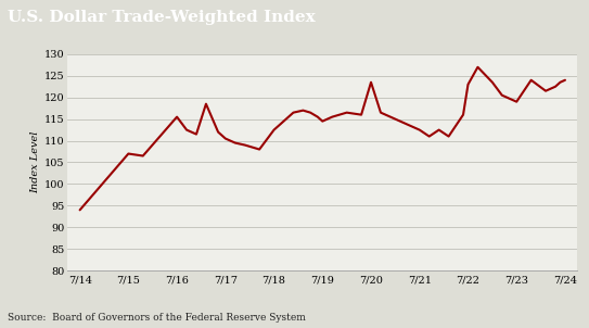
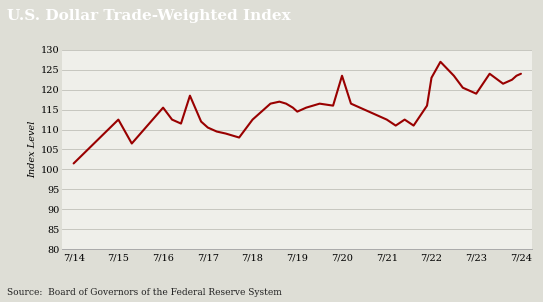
7/14: 94.0 -> 101.5
7/15: 107.0 -> 112.5
